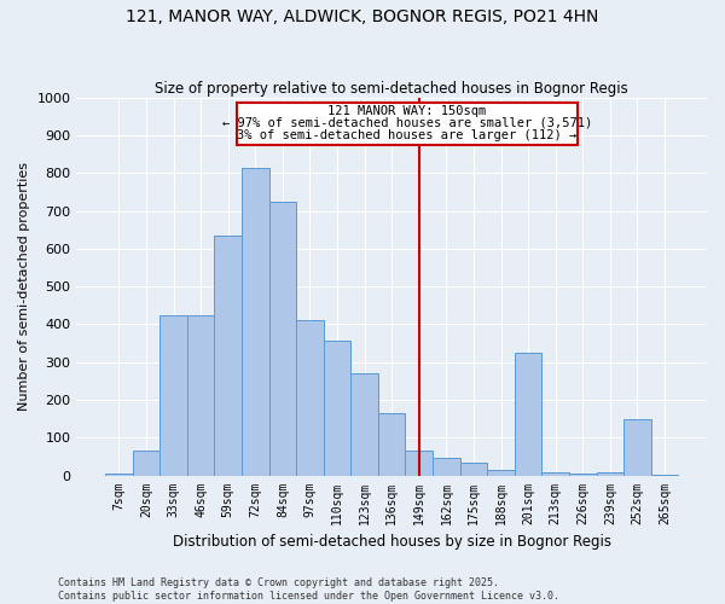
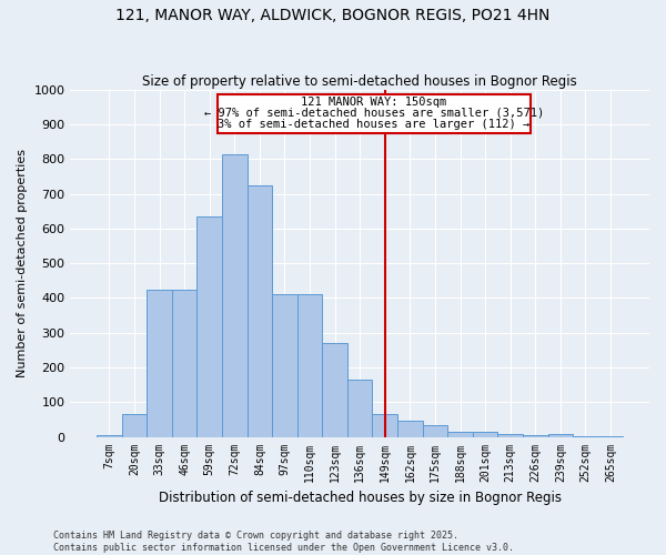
110sqm: 355 -> 410
201sqm: 325 -> 15
252sqm: 150 -> 2
